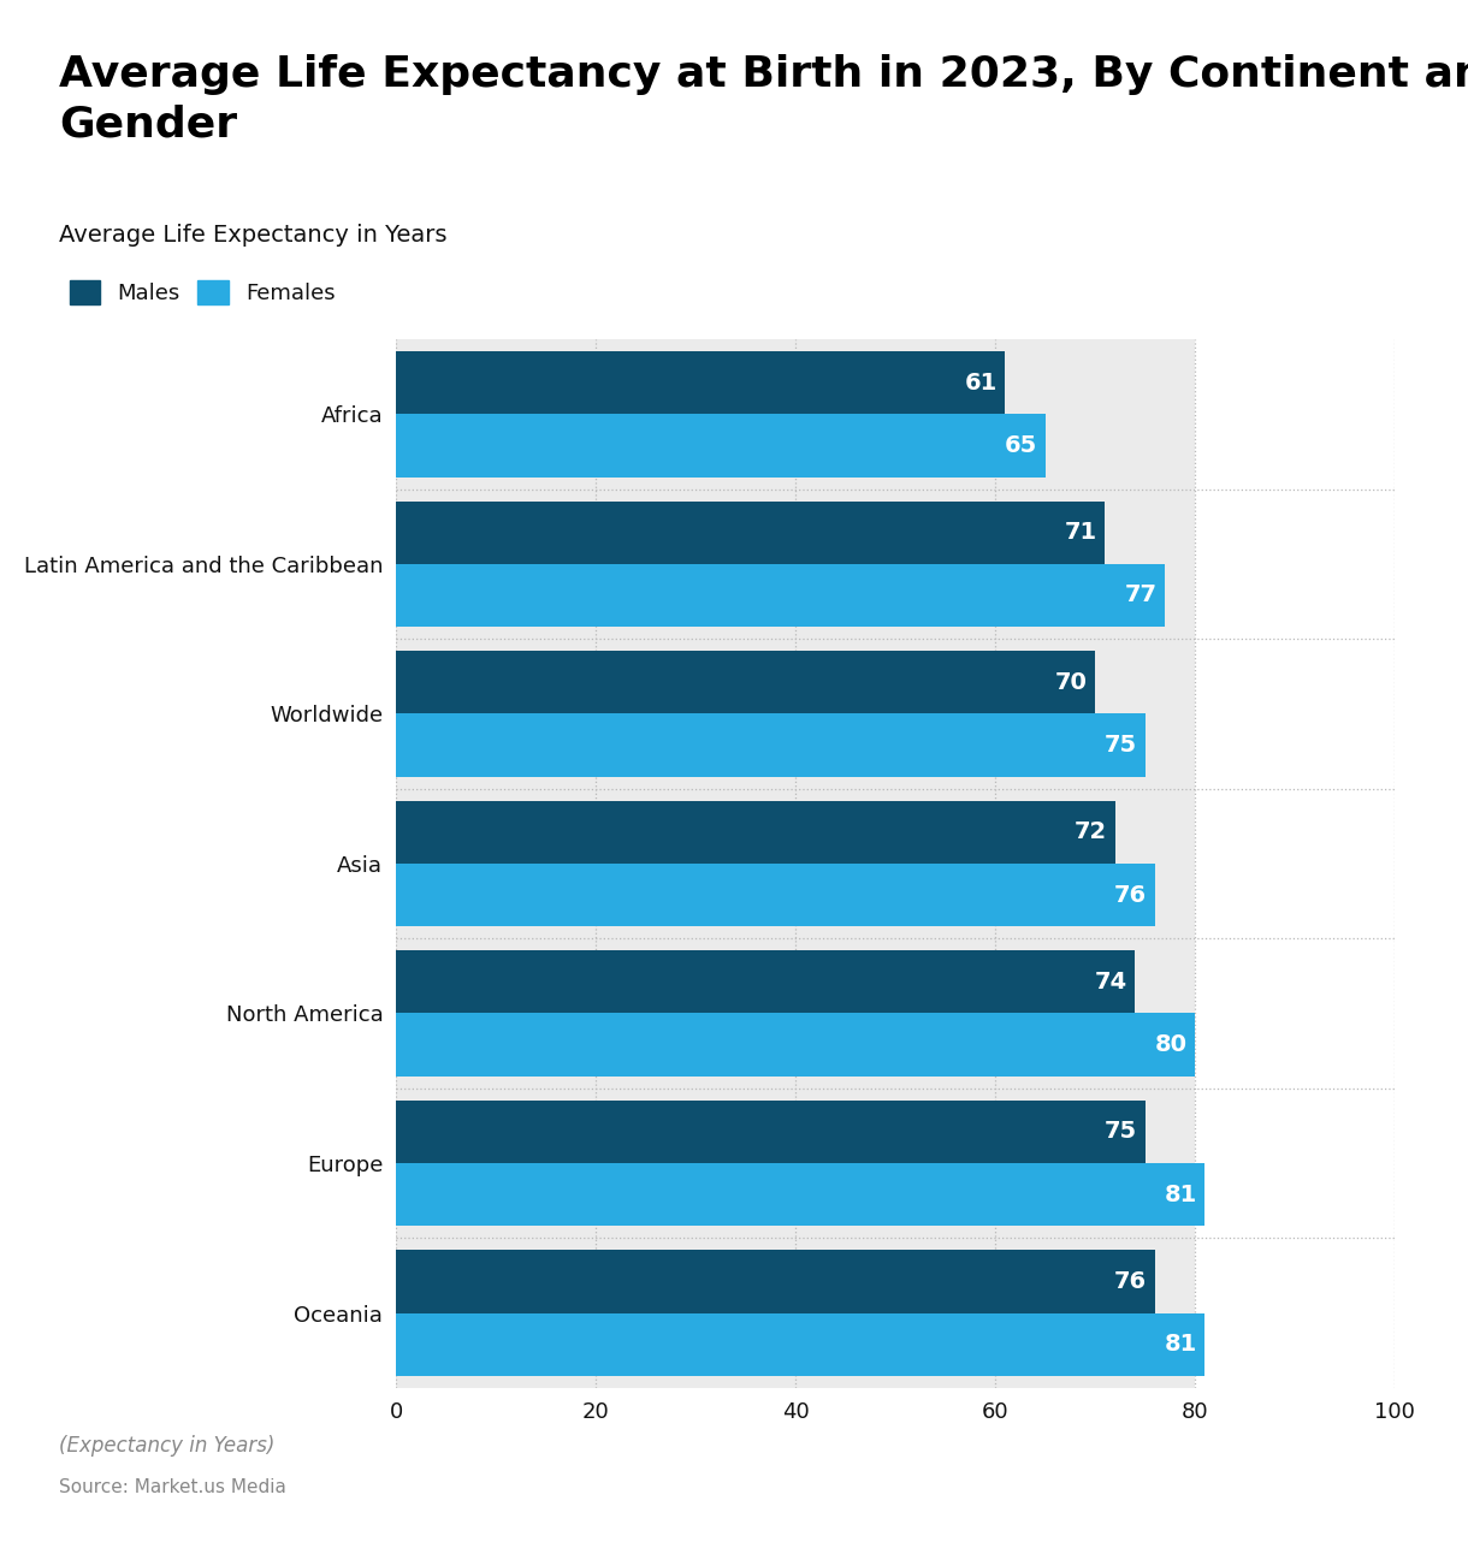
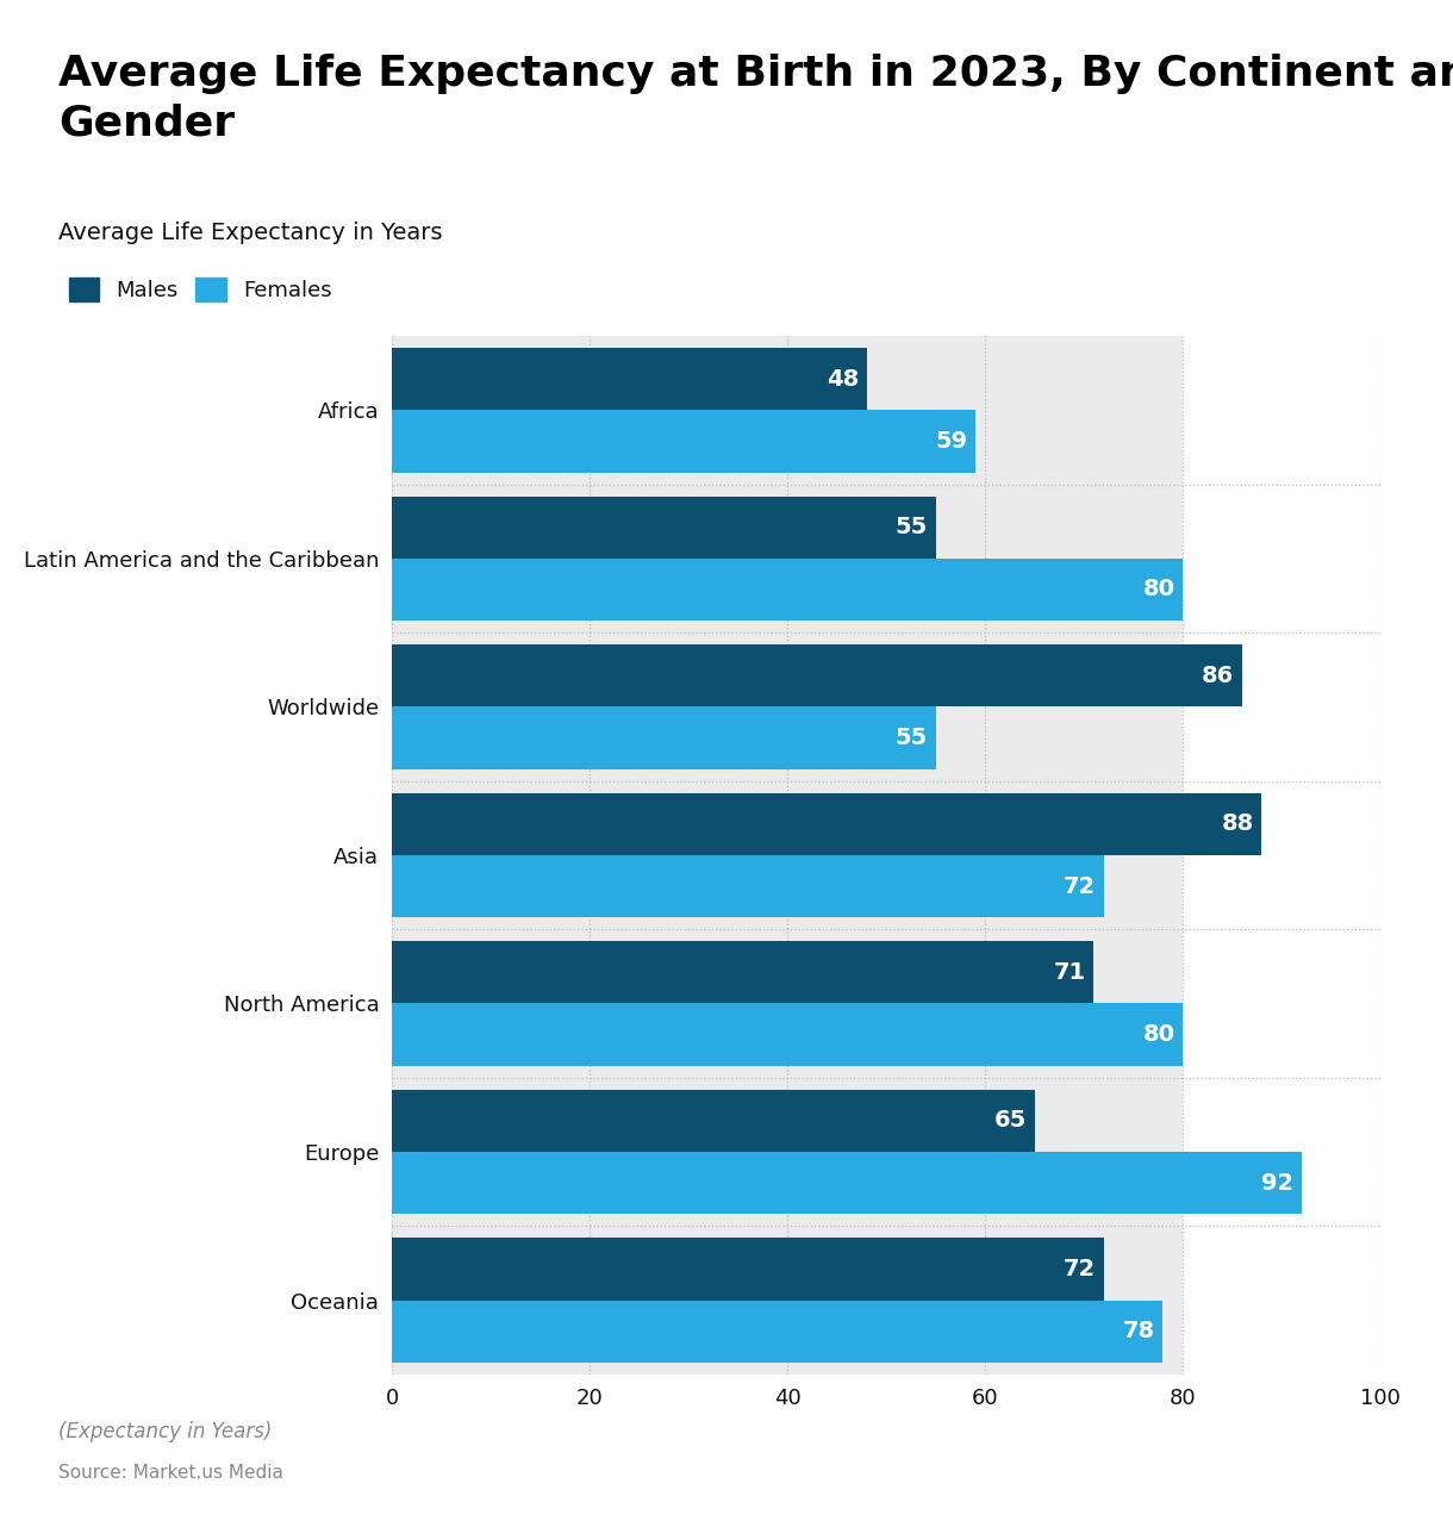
Males/Africa: 61 -> 48
Females/Africa: 65 -> 59
Males/Latin America and the Caribbean: 71 -> 55
Females/Latin America and the Caribbean: 77 -> 80
Males/Worldwide: 70 -> 86
Females/Worldwide: 75 -> 55
Males/Asia: 72 -> 88
Females/Asia: 76 -> 72
Males/North America: 74 -> 71
Males/Europe: 75 -> 65
Females/Europe: 81 -> 92
Males/Oceania: 76 -> 72
Females/Oceania: 81 -> 78
